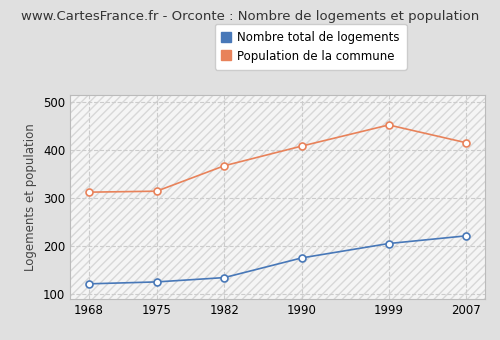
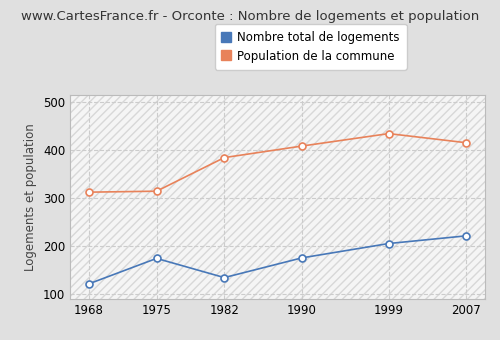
Nombre total de logements/1975: 126 -> 175
Population de la commune/1982: 368 -> 385
Population de la commune/1999: 453 -> 435
